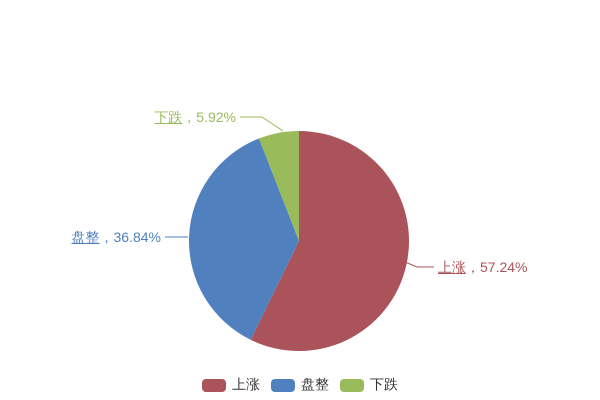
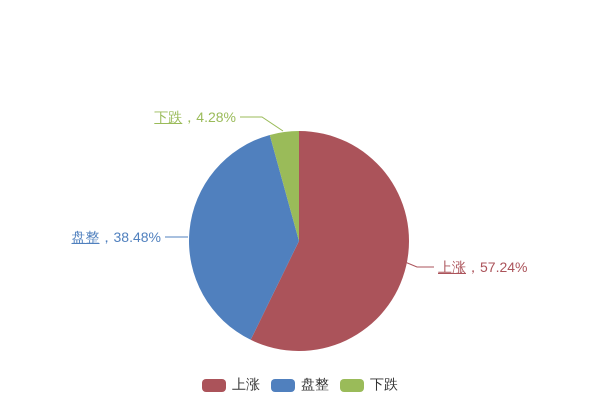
盘整: 36.84 -> 38.48
下跌: 5.92 -> 4.28
